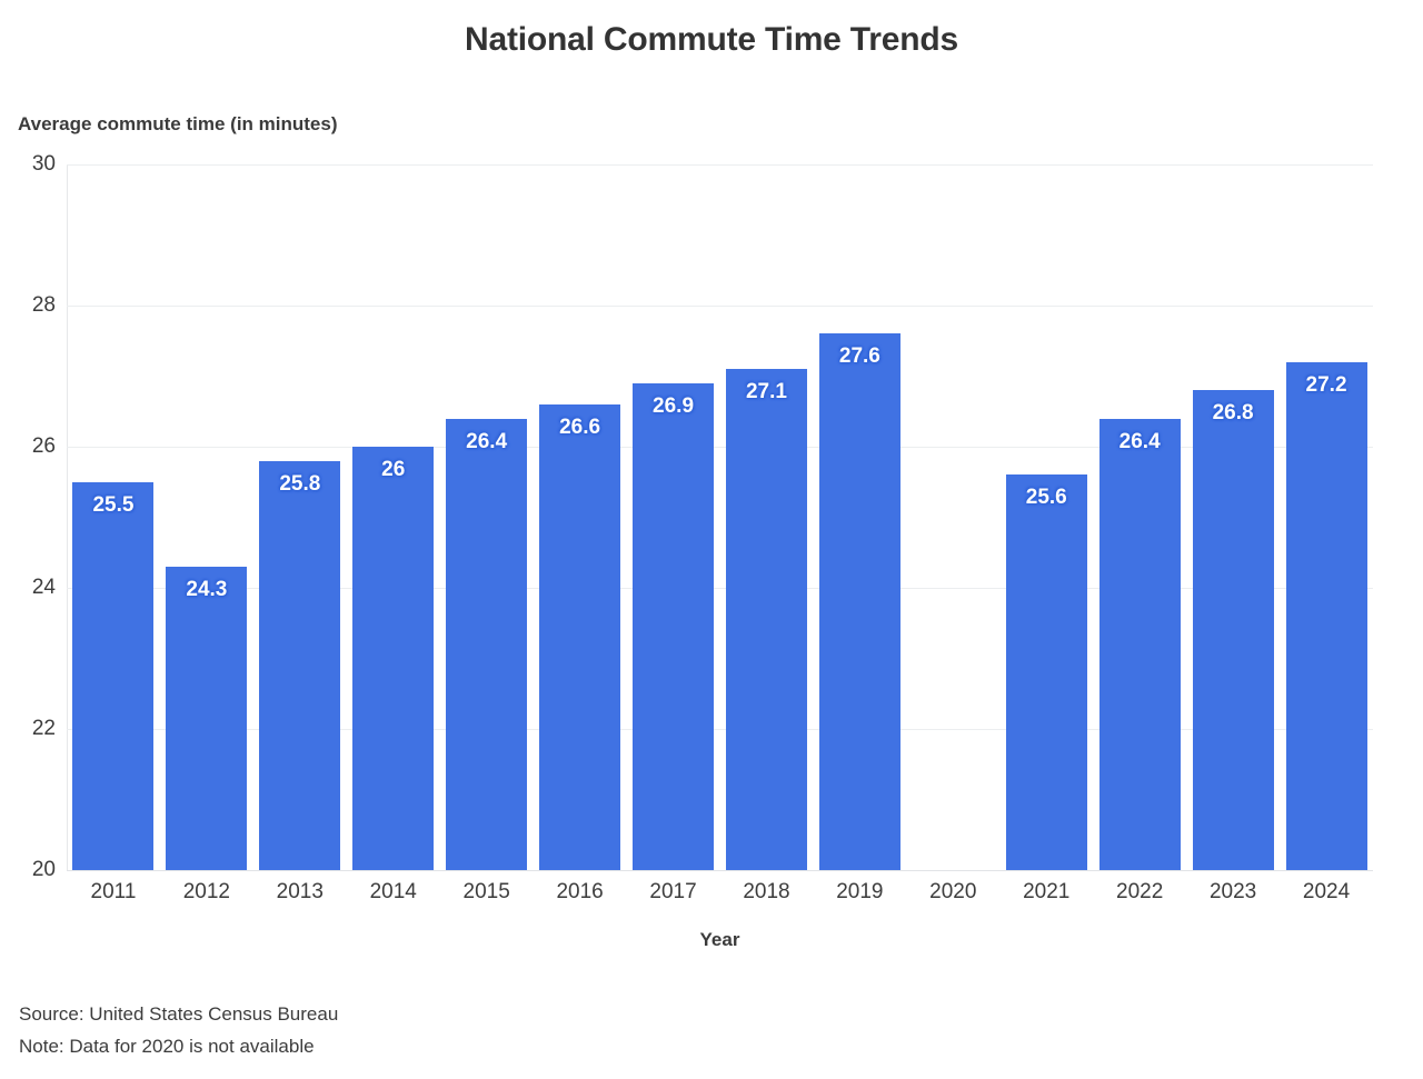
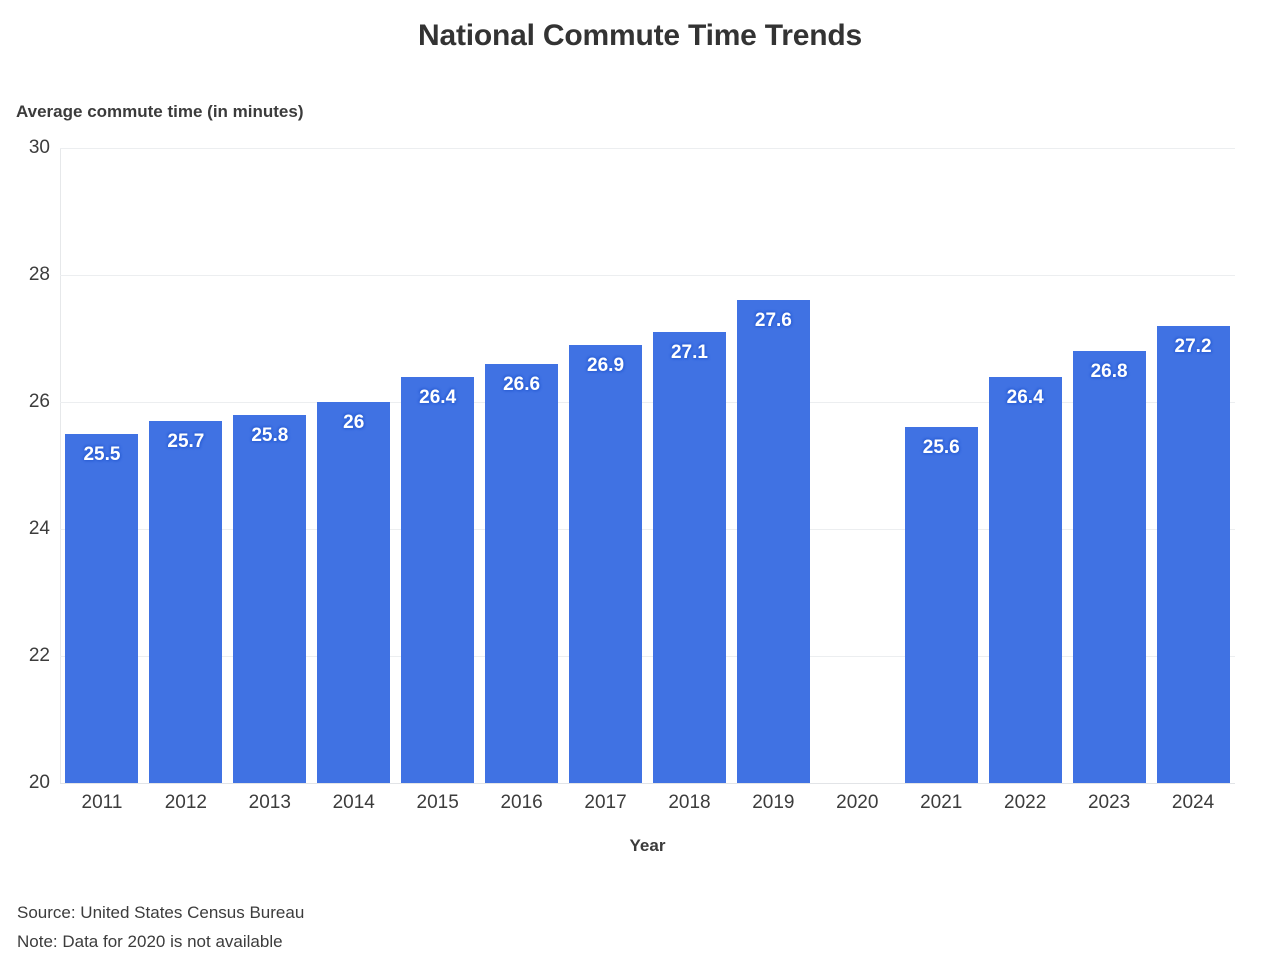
2012: 24.3 -> 25.7
